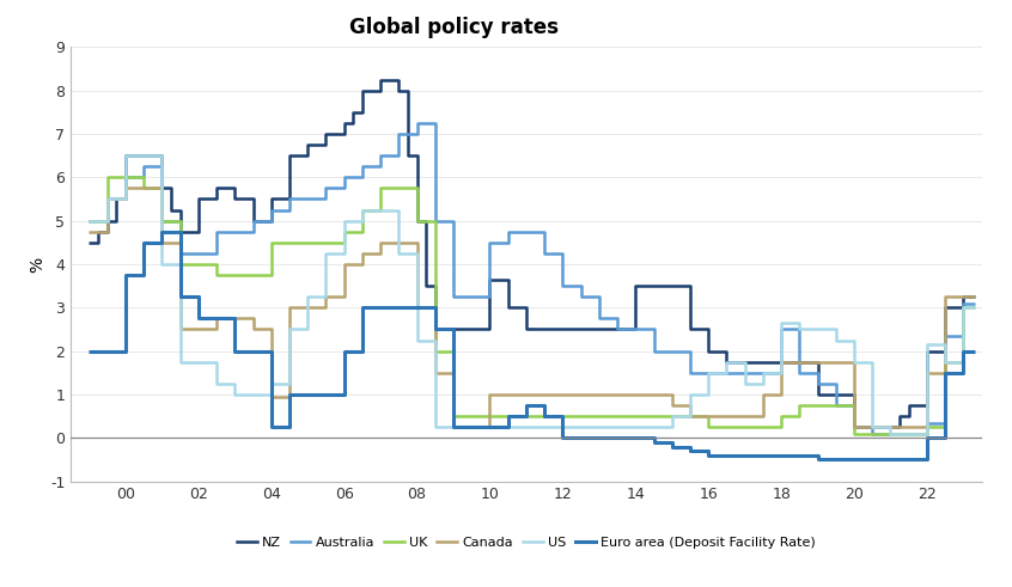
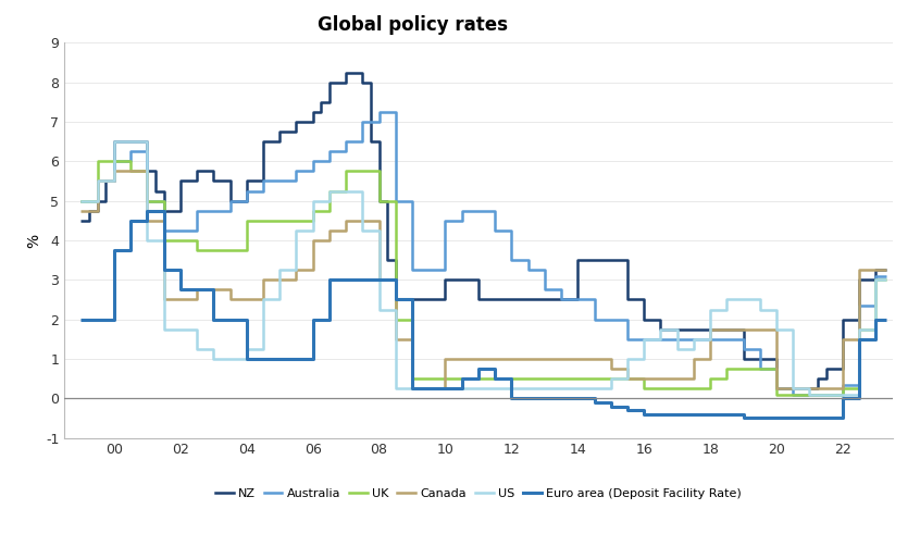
Canada/04: 0.95 -> 2.50
Euro area (Deposit Facility Rate)/04: 0.25 -> 1.00
NZ/10: 3.65 -> 3.00
Australia/18: 2.50 -> 1.50
US/18: 2.65 -> 2.25
US/22: 2.15 -> 0.10
